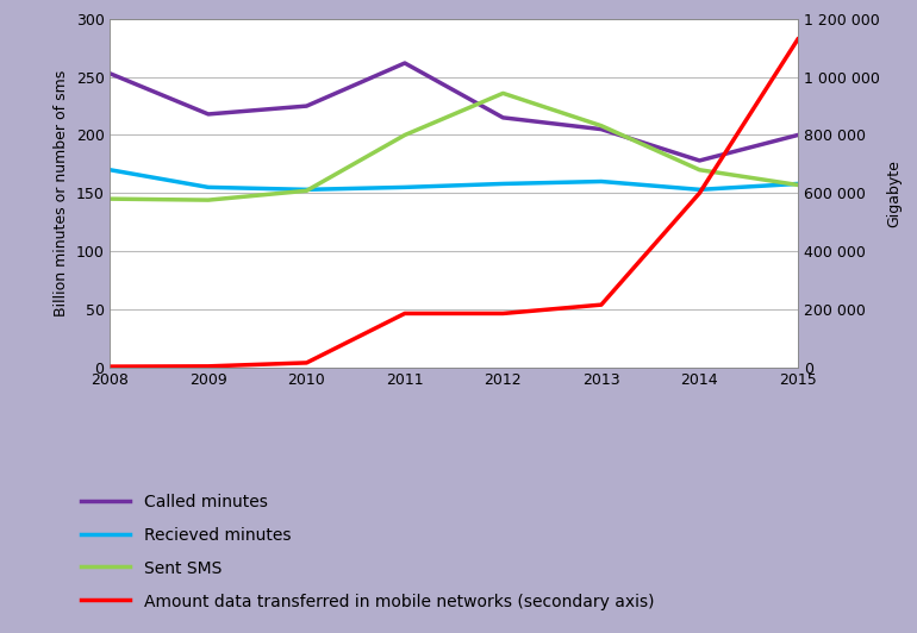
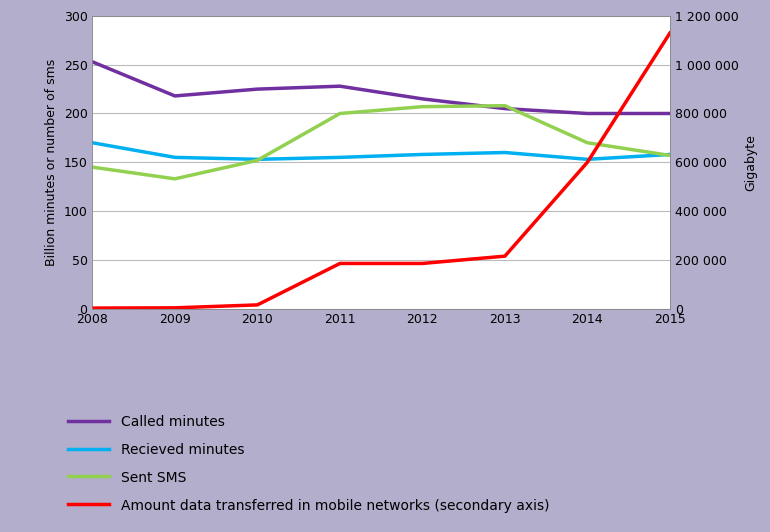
Sent SMS/2009: 144 -> 133
Called minutes/2011: 262 -> 228
Sent SMS/2012: 236 -> 207
Called minutes/2014: 178 -> 200
